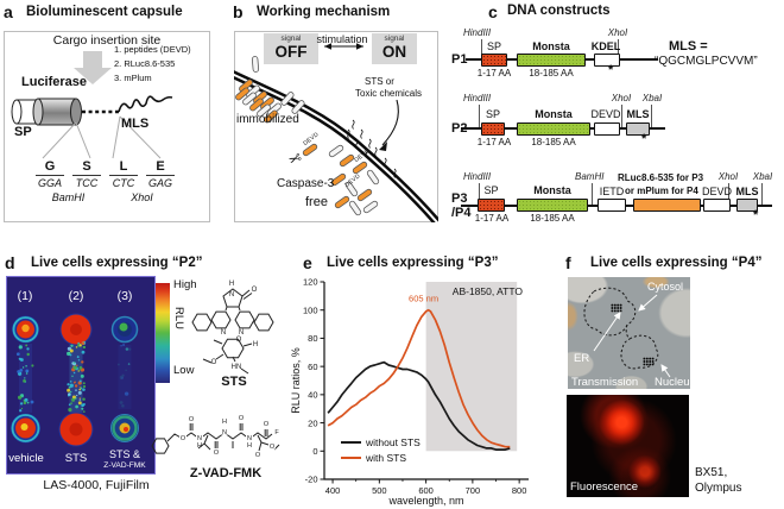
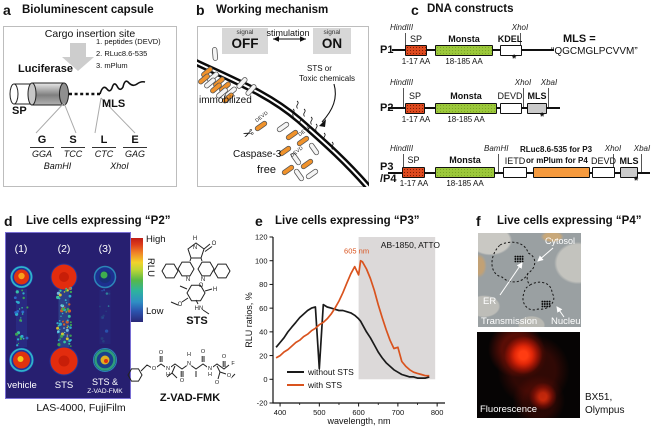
without STS/500: 62 -> 9
with STS/600: 99 -> 88
with STS/700: 20 -> 27
